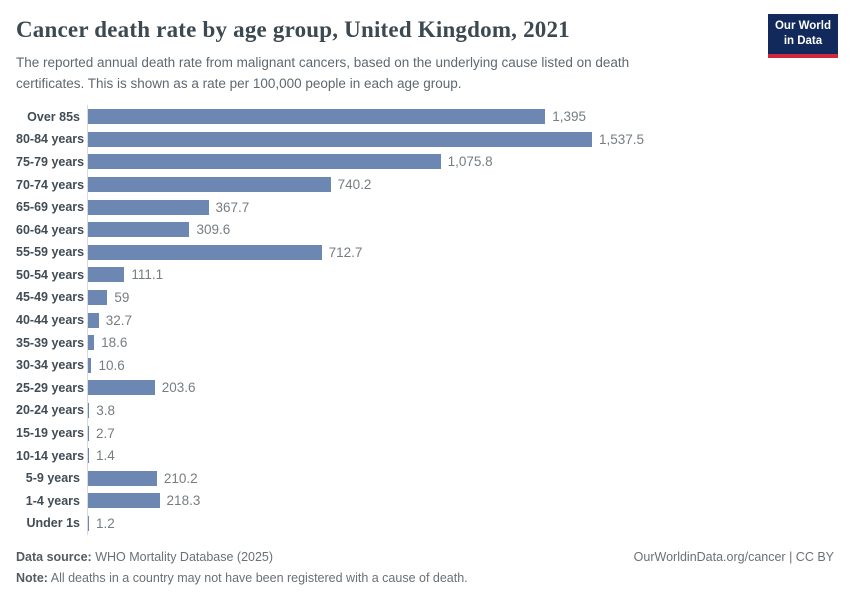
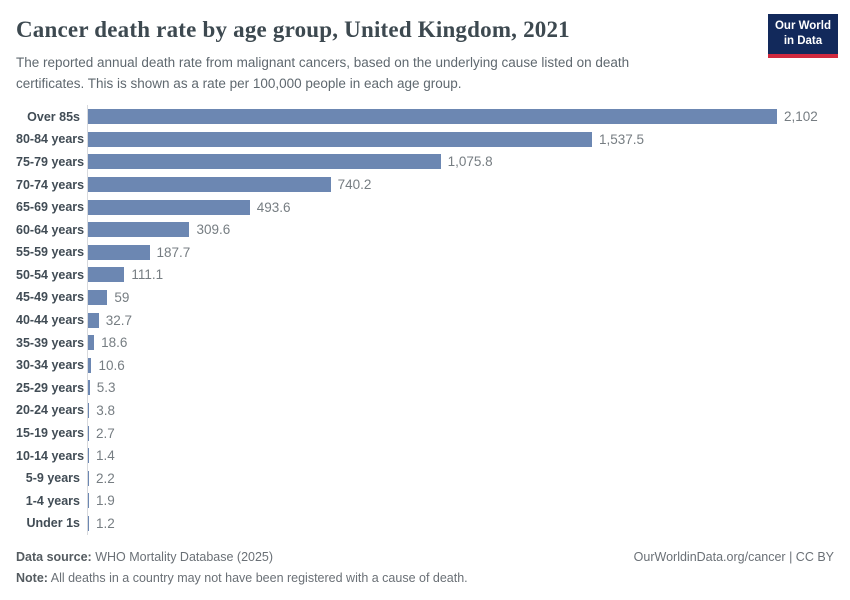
Over 85s: 1,395 -> 2,102
65-69 years: 367.7 -> 493.6
55-59 years: 712.7 -> 187.7
25-29 years: 203.6 -> 5.3
5-9 years: 210.2 -> 2.2
1-4 years: 218.3 -> 1.9
